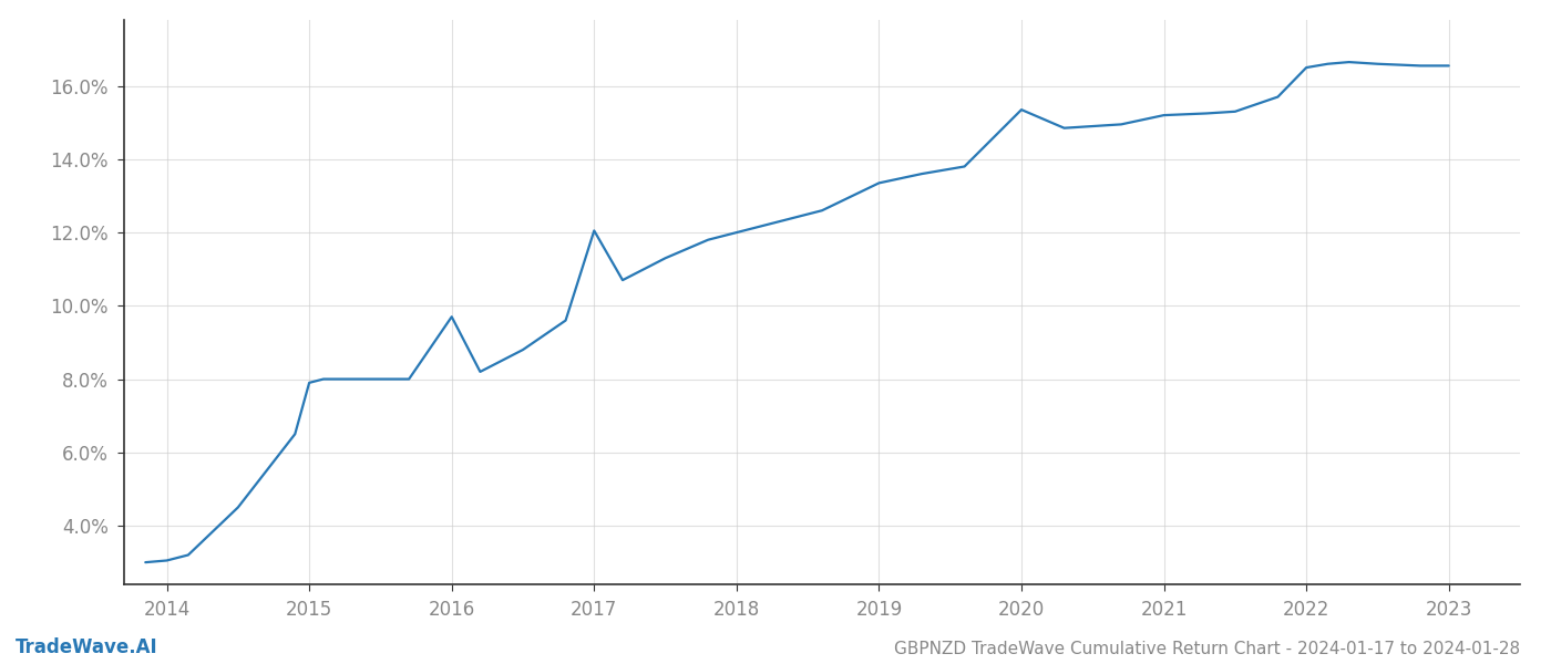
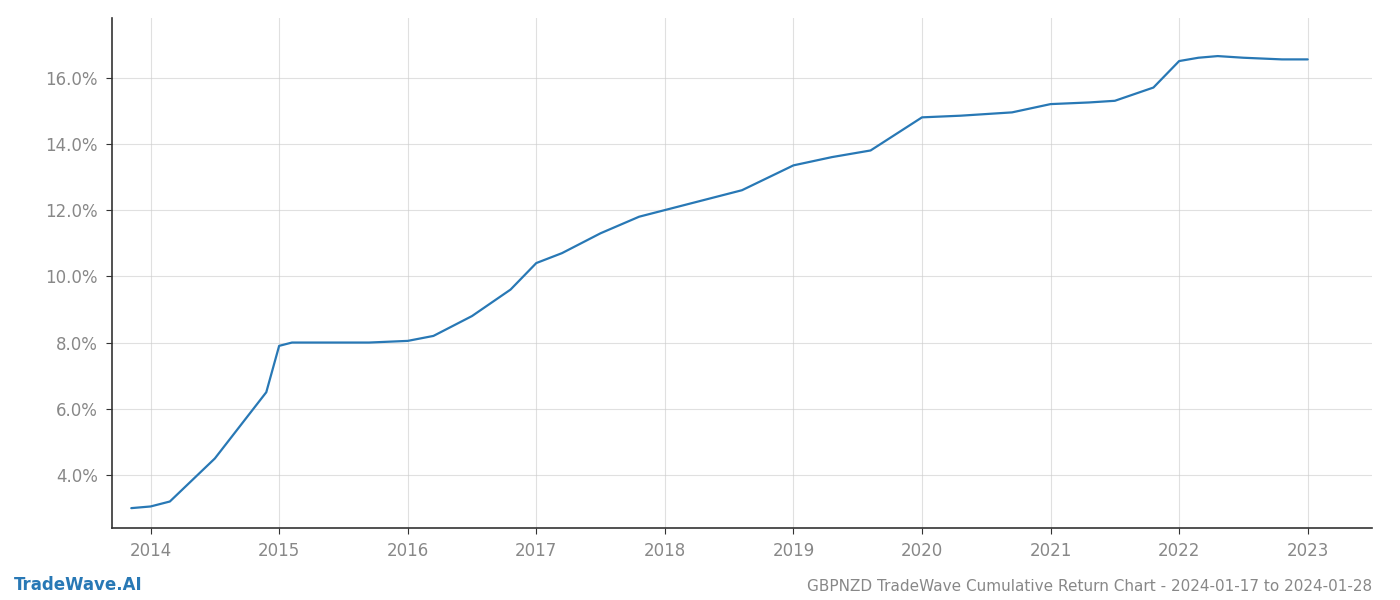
2016: 9.70% -> 8.05%
2017: 12.05% -> 10.40%
2020: 15.35% -> 14.80%
